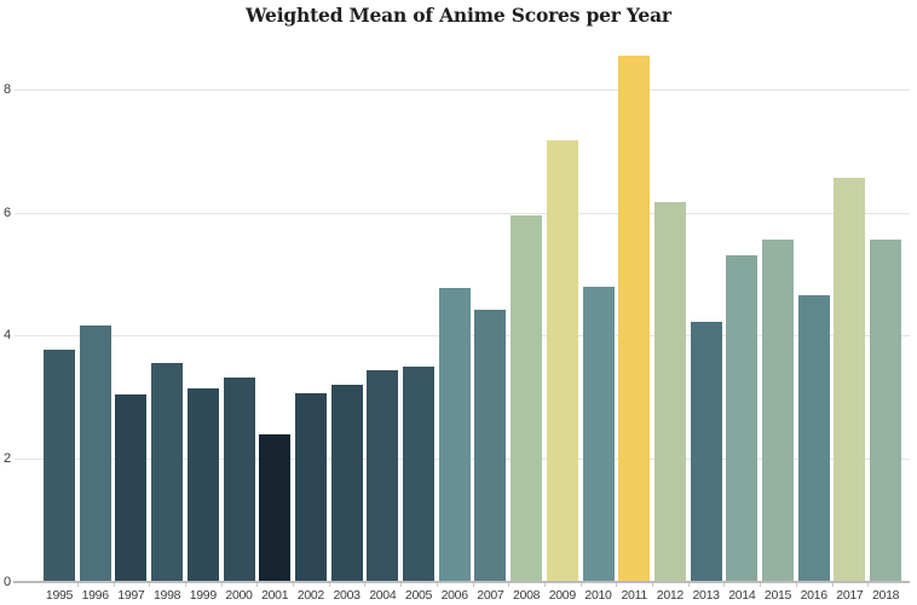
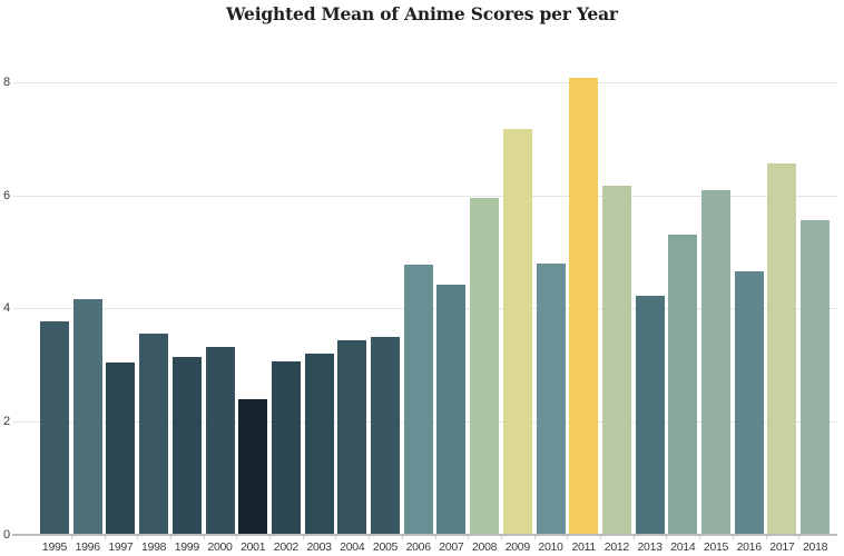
2011: 8.6 -> 8.1
2015: 5.6 -> 6.1
